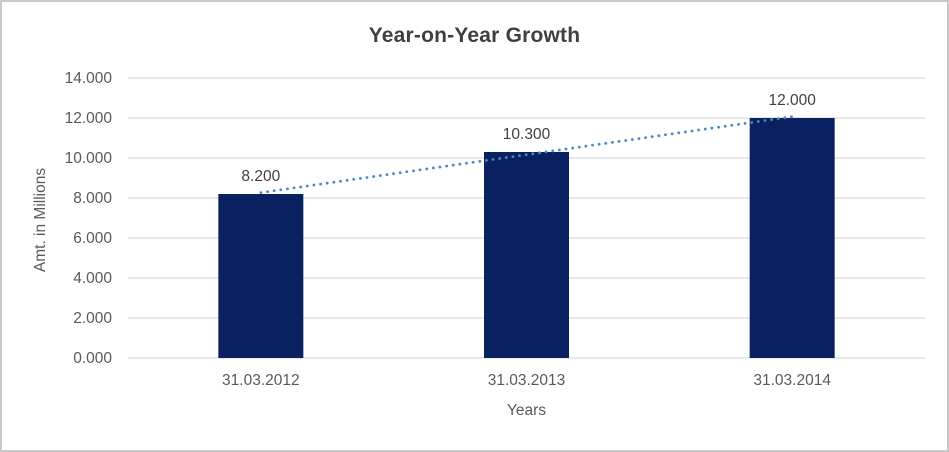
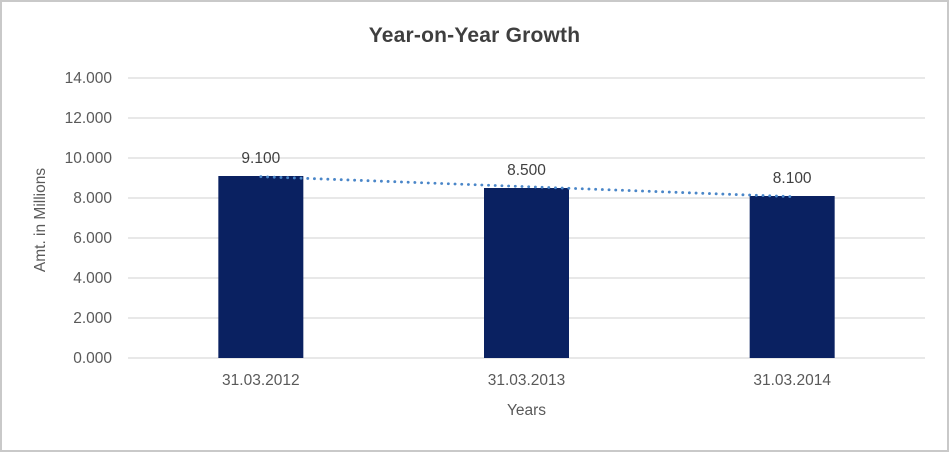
31.03.2012: 8.200 -> 9.100
31.03.2013: 10.300 -> 8.500
31.03.2014: 12.000 -> 8.100
